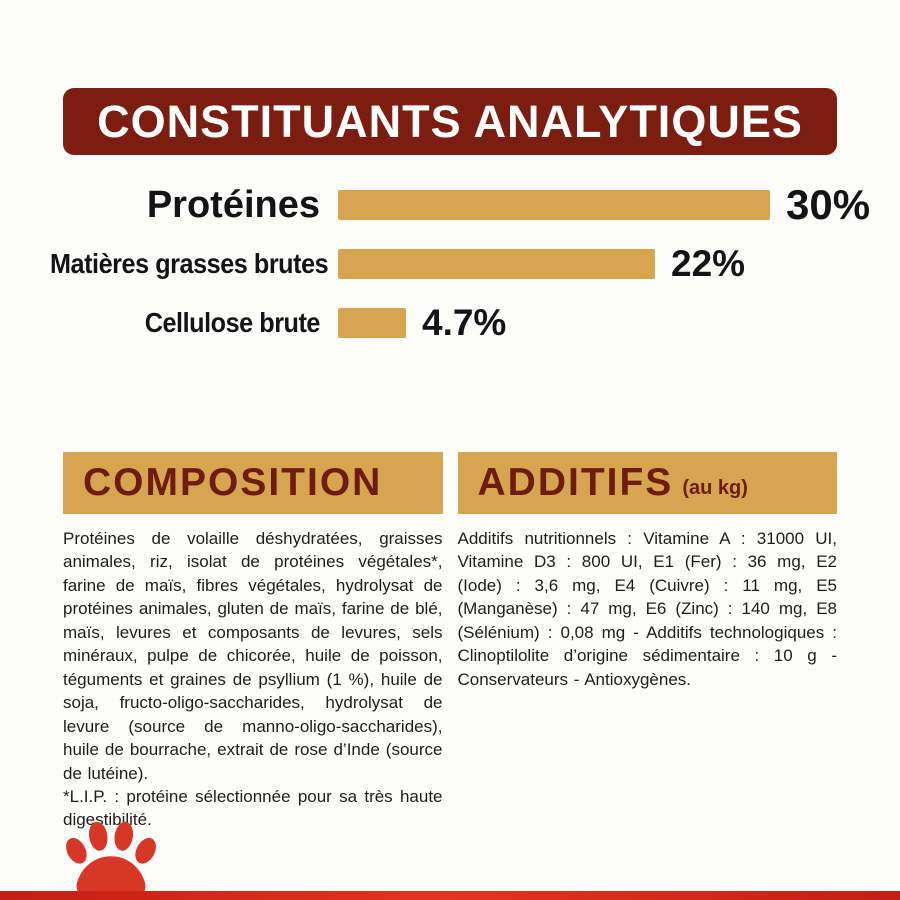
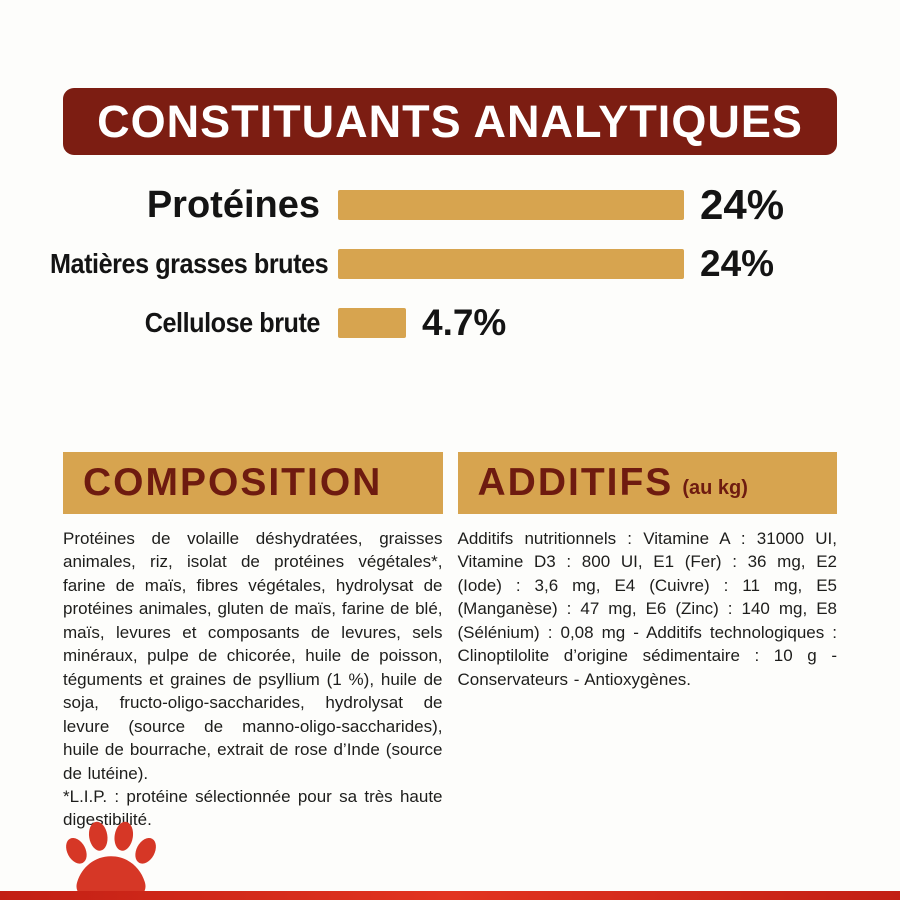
Protéines: 30% -> 24%
Matières grasses brutes: 22% -> 24%
